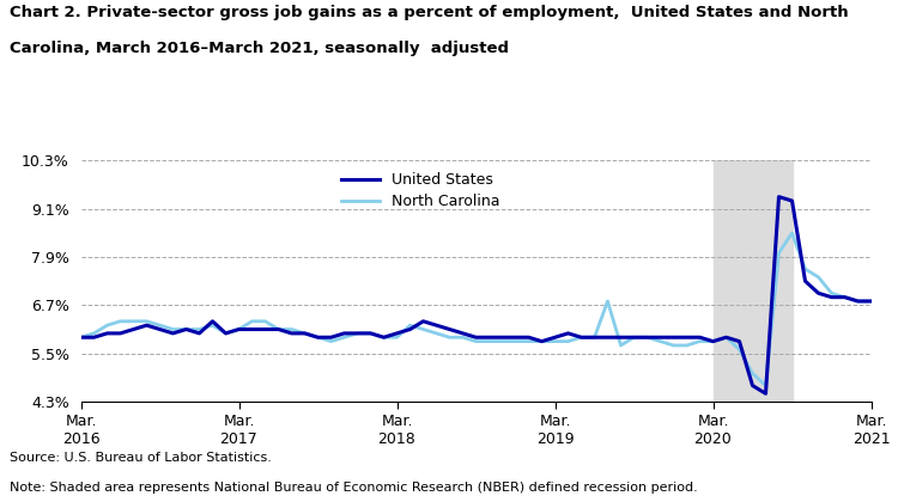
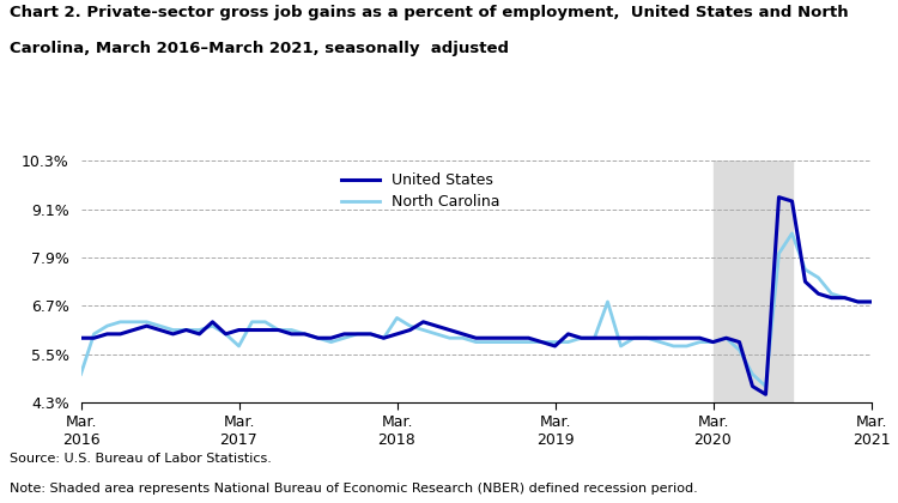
North Carolina/Mar. 2016: 5.9% -> 5.0%
North Carolina/Mar. 2017: 6.1% -> 5.7%
North Carolina/Mar. 2018: 5.9% -> 6.4%
United States/Mar. 2019: 5.9% -> 5.7%
